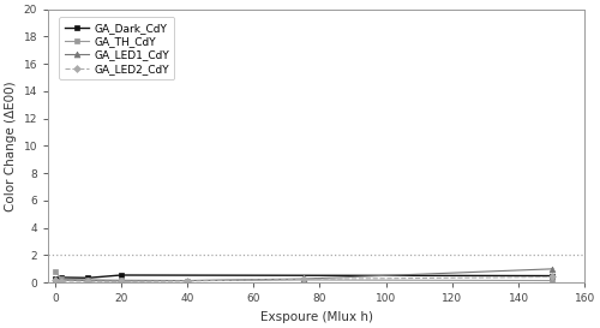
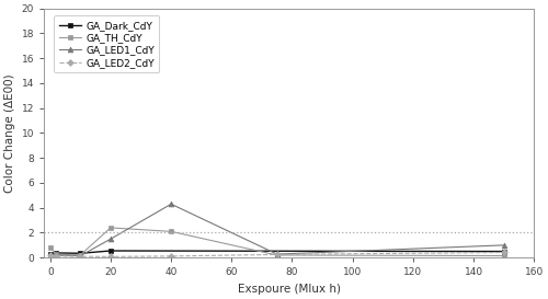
GA_TH_CdY/20: 0.2 -> 2.4
GA_LED1_CdY/20: 0.1 -> 1.5
GA_TH_CdY/40: 0.1 -> 2.1
GA_LED1_CdY/40: 0.1 -> 4.3
